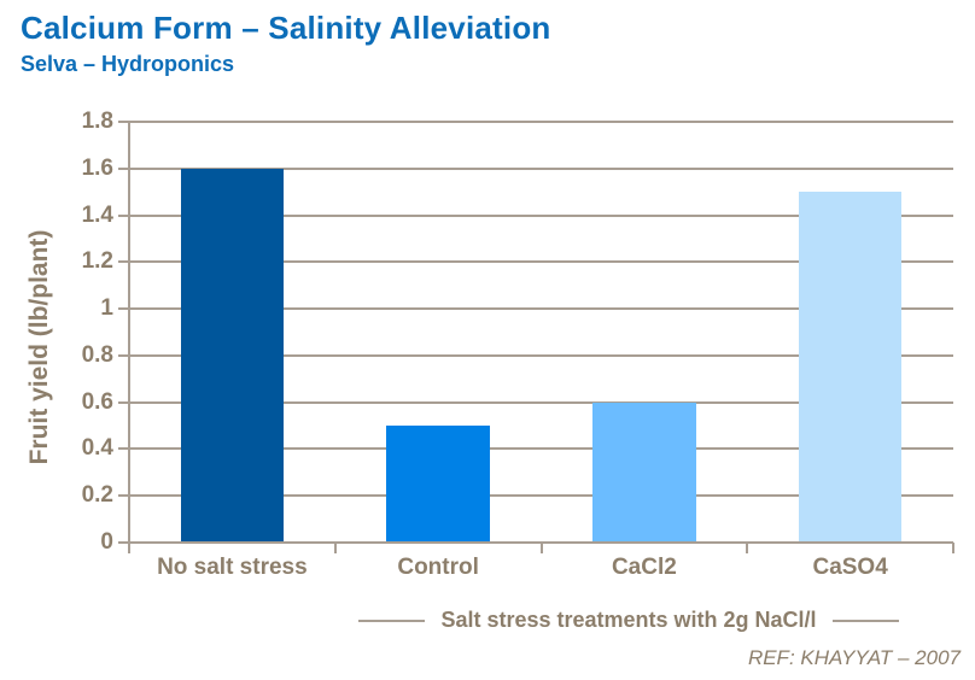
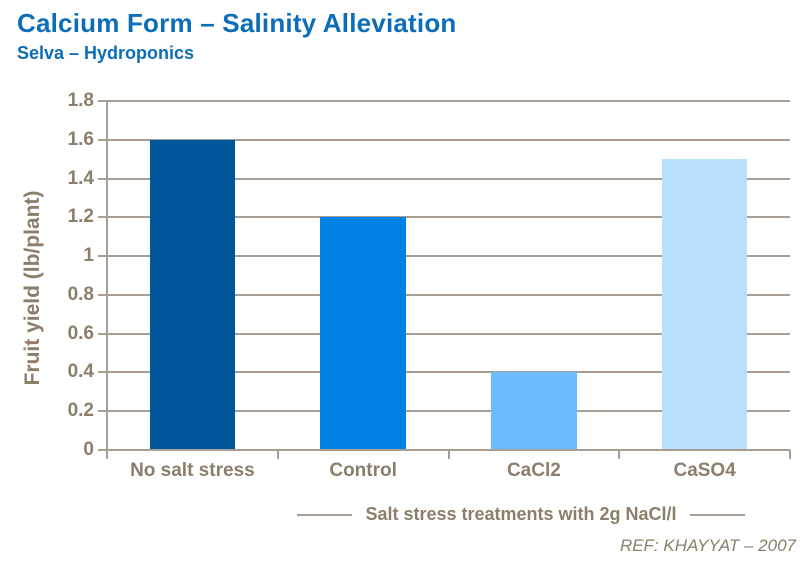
Control: 0.5 -> 1.2
CaCl2: 0.6 -> 0.4
